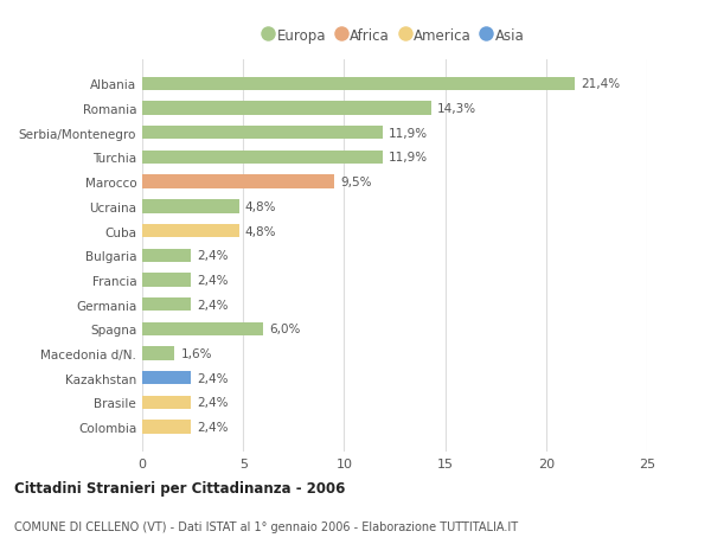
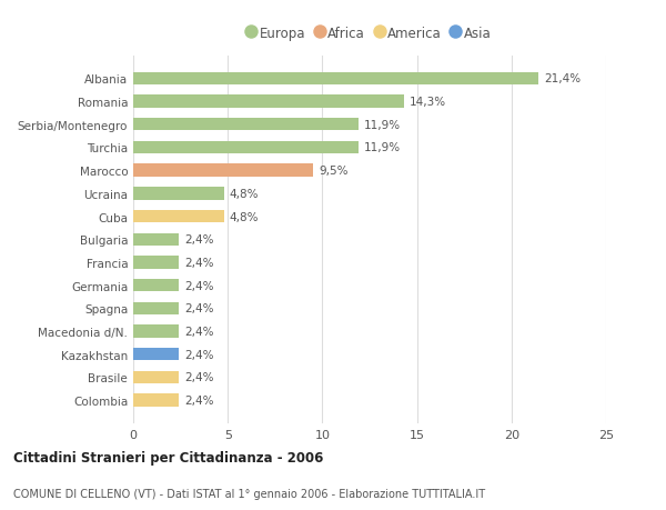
Spagna: 6,0% -> 2,4%
Macedonia d/N.: 1,6% -> 2,4%
